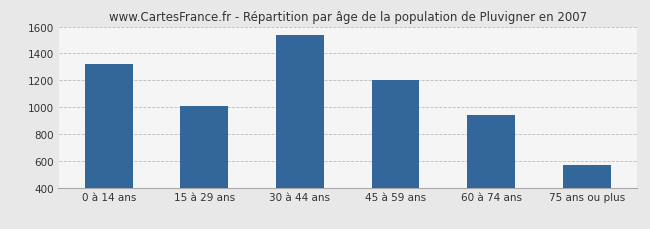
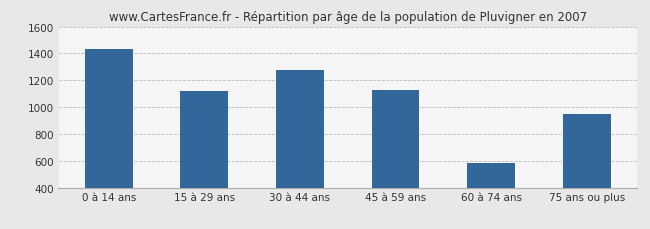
0 à 14 ans: 1320 -> 1430
15 à 29 ans: 1010 -> 1120
30 à 44 ans: 1540 -> 1280
45 à 59 ans: 1200 -> 1130
60 à 74 ans: 940 -> 580
75 ans ou plus: 570 -> 950
